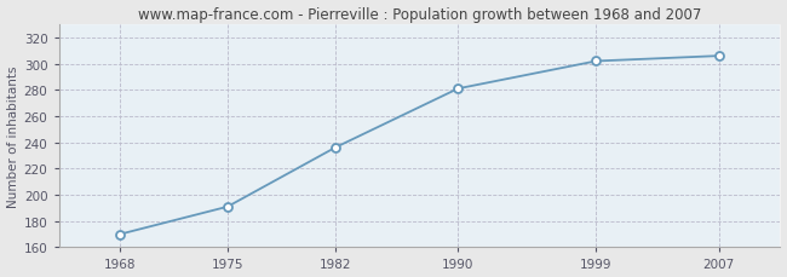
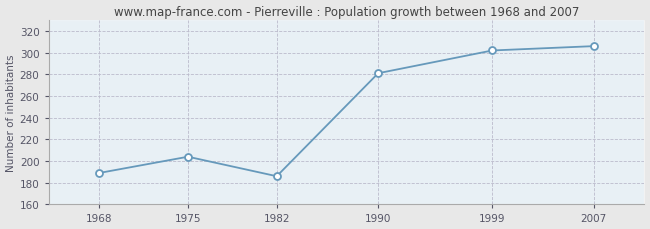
1968: 170 -> 189
1975: 191 -> 204
1982: 236 -> 186
